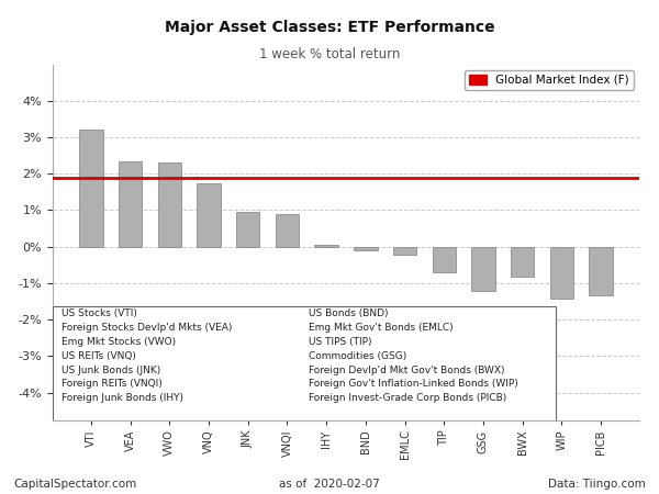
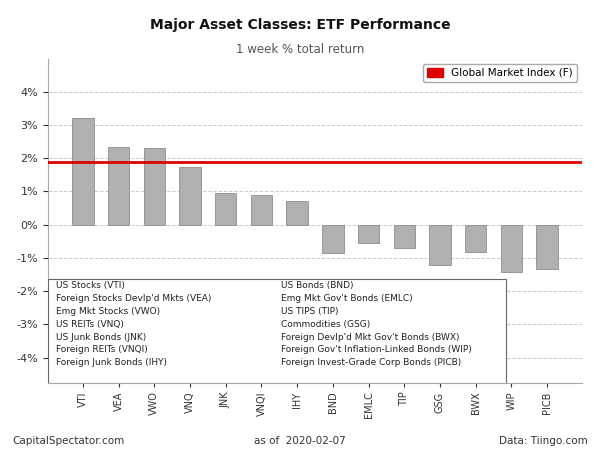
IHY: 0.05% -> 0.70%
BND: -0.10% -> -0.85%
EMLC: -0.22% -> -0.55%
